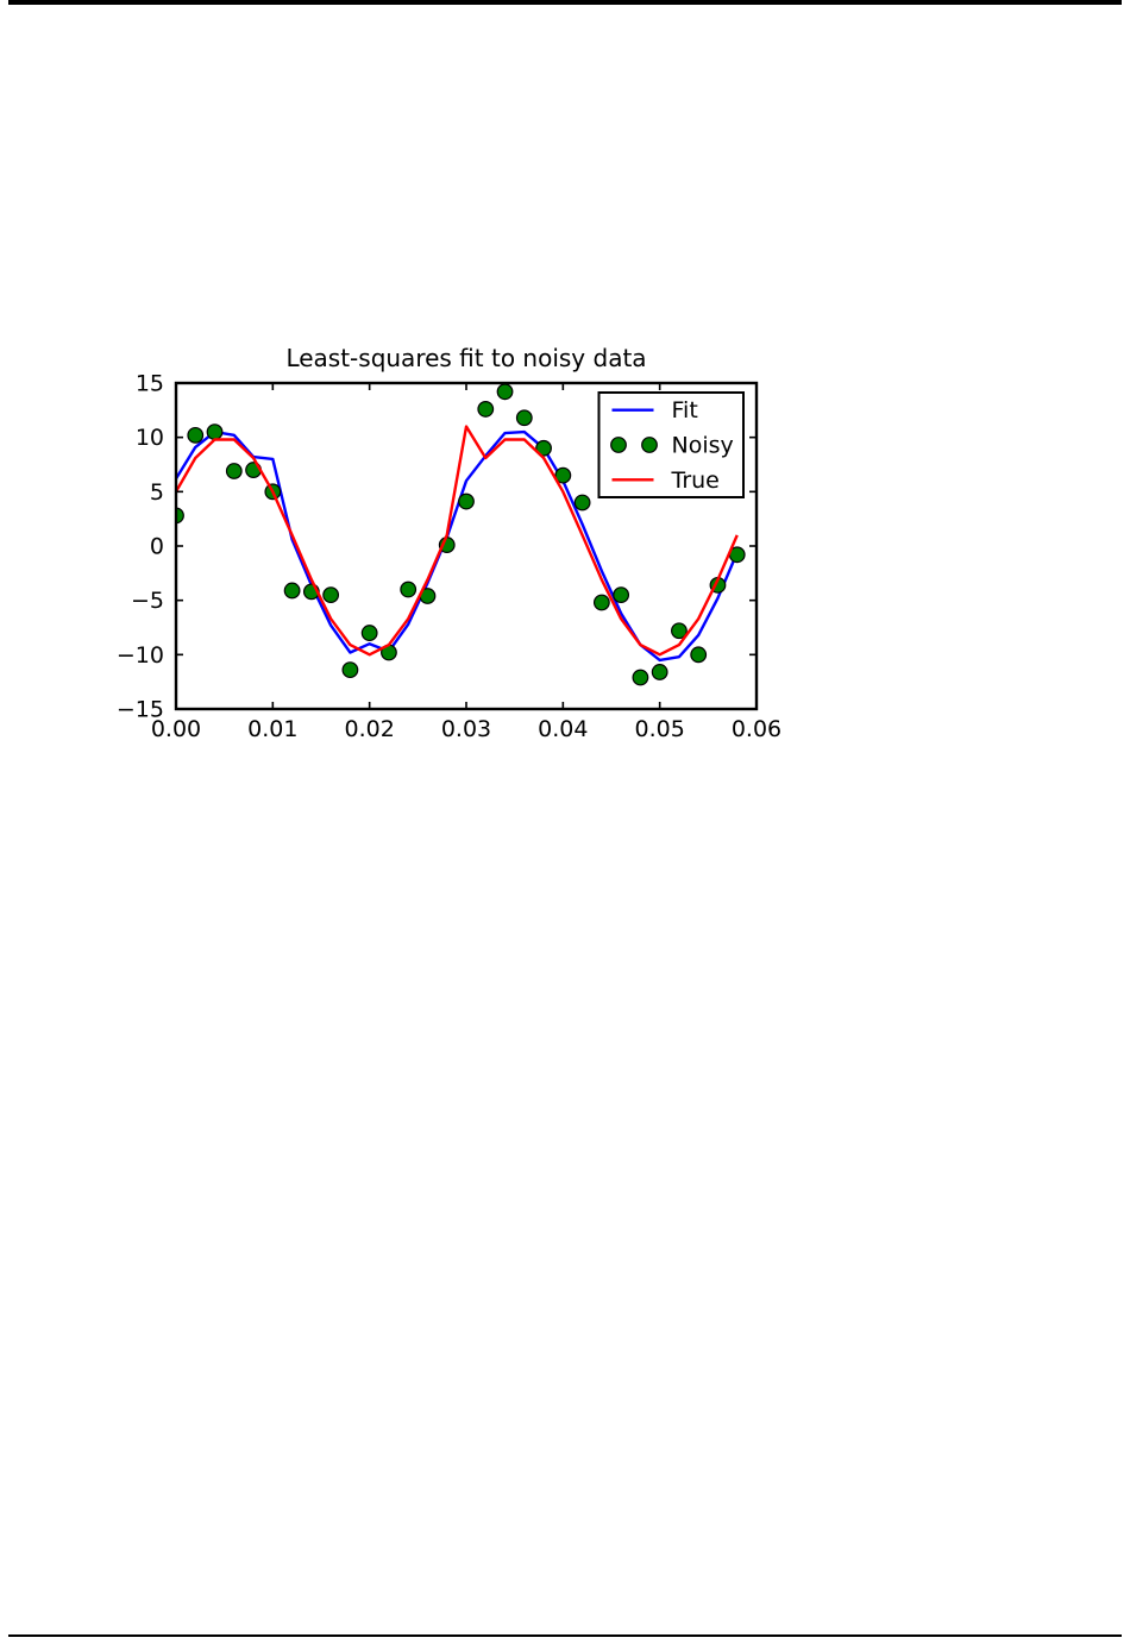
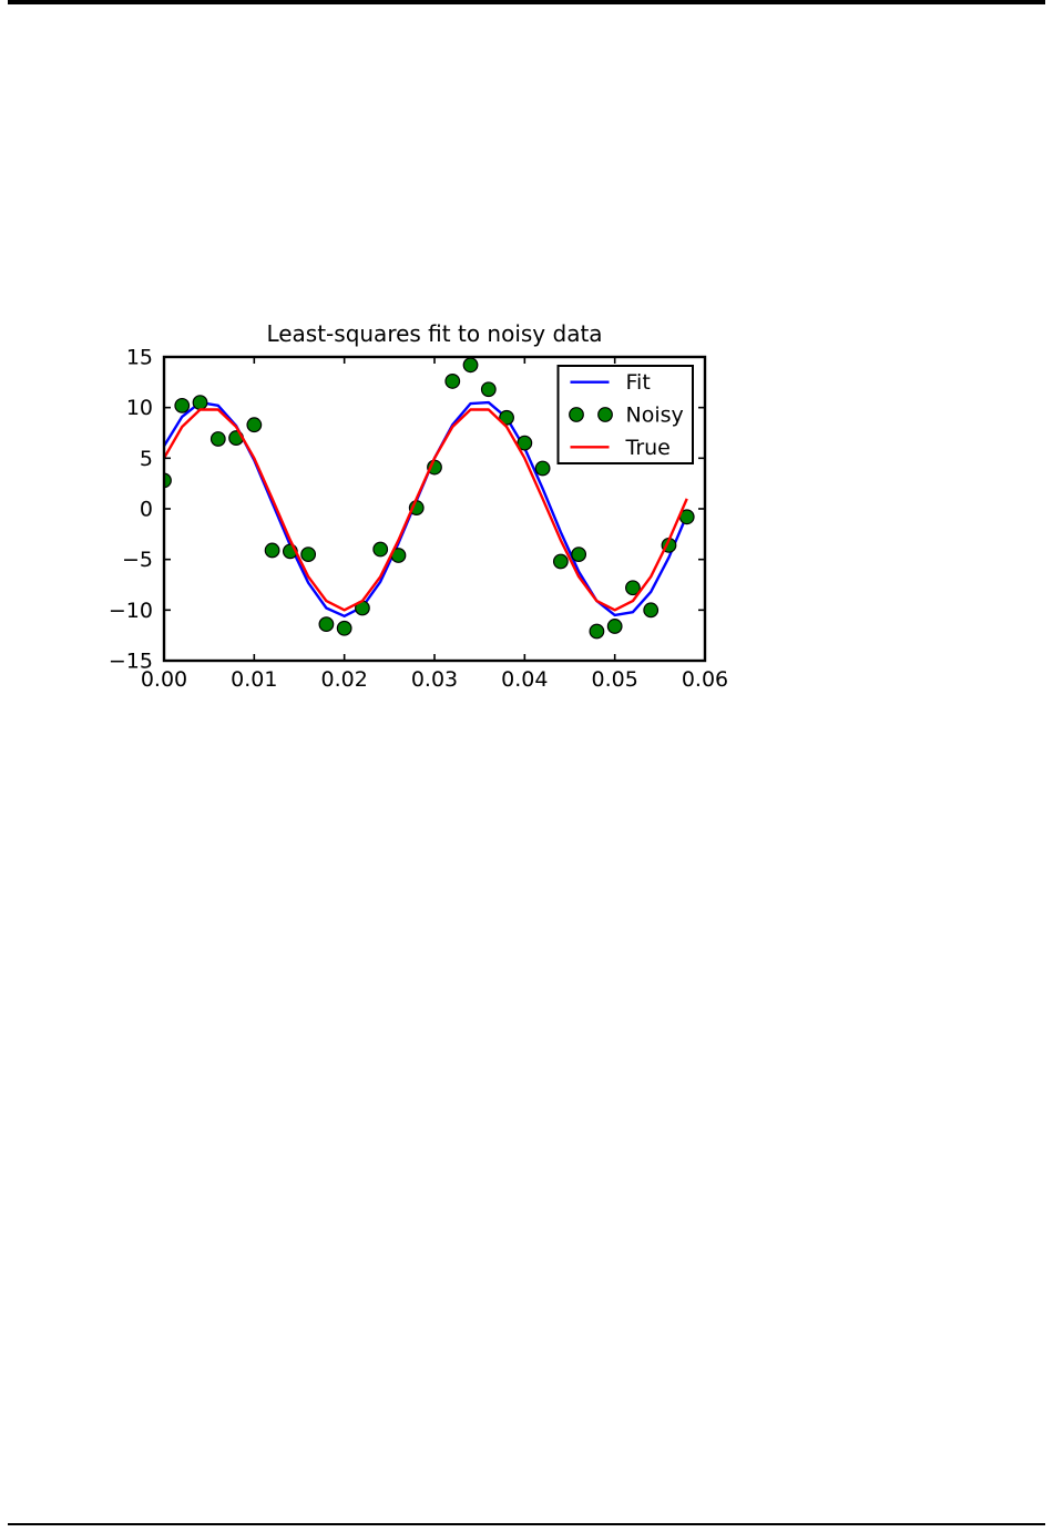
Fit/0.01: 8 -> 5
Noisy/0.01: 5 -> 8
Fit/0.02: -9 -> -11
Noisy/0.02: -8 -> -12
Fit/0.03: 6 -> 5
True/0.03: 11 -> 5
